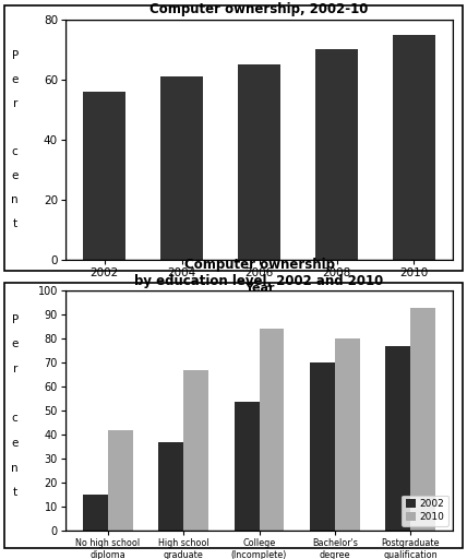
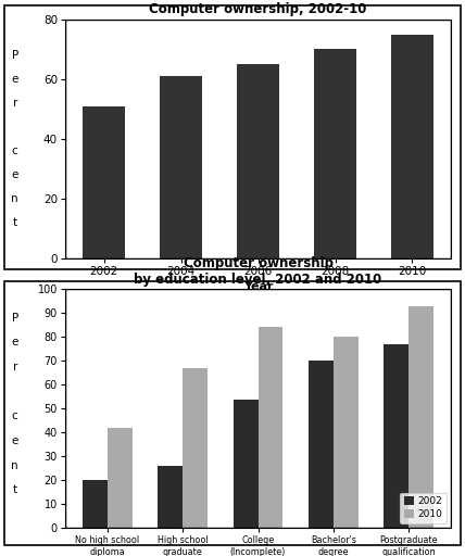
Computer ownership, 2002-10/2002: 56 -> 51
Computer ownership by education level, 2002 and 2010/2002/No high school diploma: 15 -> 20
Computer ownership by education level, 2002 and 2010/2002/High school graduate: 37 -> 26
